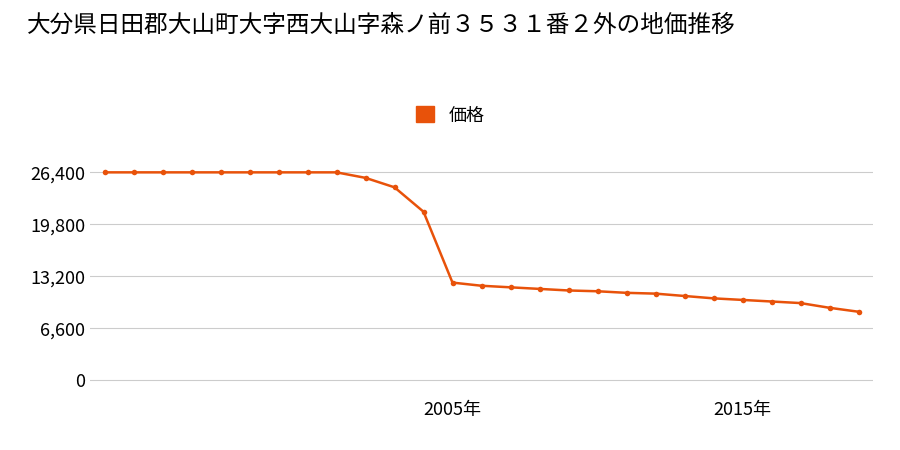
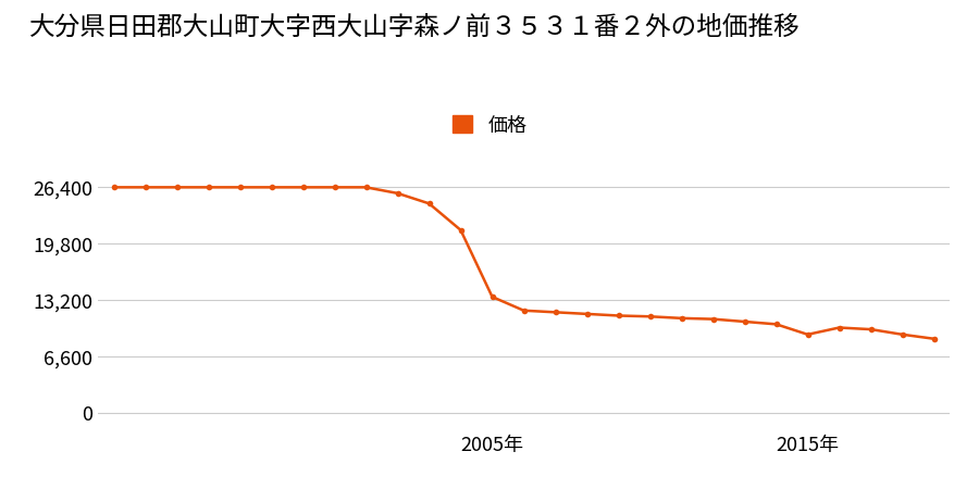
2005年: 12,400 -> 13,600
2015年: 10,200 -> 9,200
